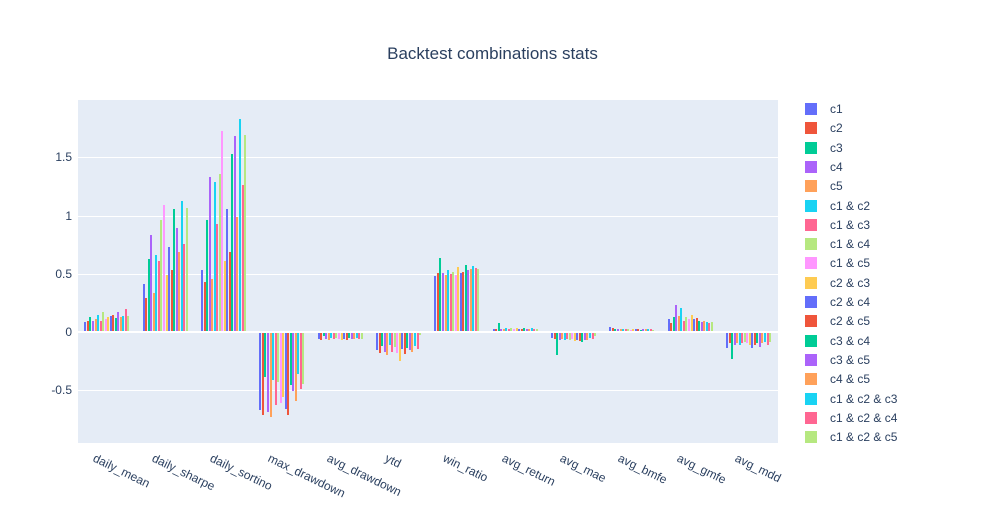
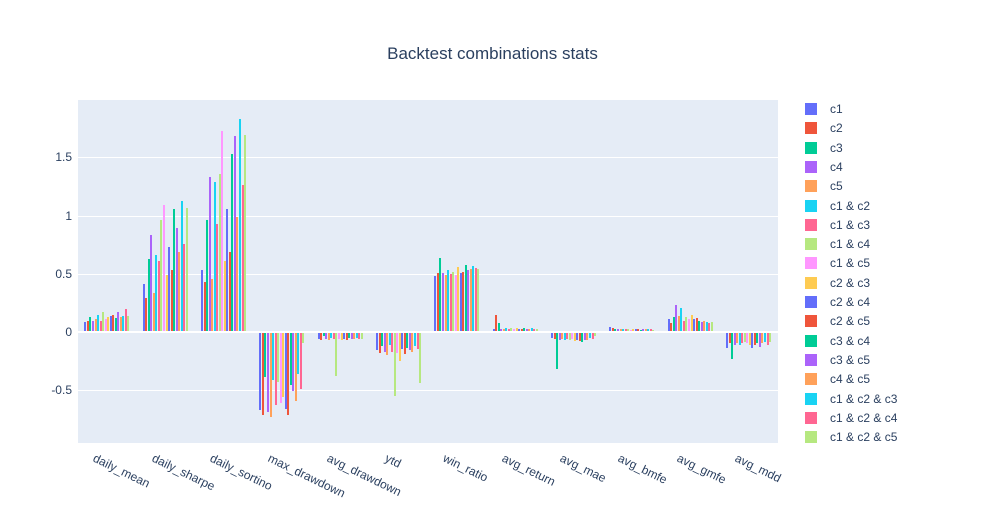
c1 & c2 & c5/max_drawdown: -0.44 -> -0.09
c1 & c4/avg_drawdown: -0.04 -> -0.37
c1 & c4/ytd: -0.12 -> -0.54
c1 & c2 & c5/ytd: -0.02 -> -0.43
c2/avg_return: 0.01 -> 0.14
c3/avg_mae: -0.19 -> -0.31
